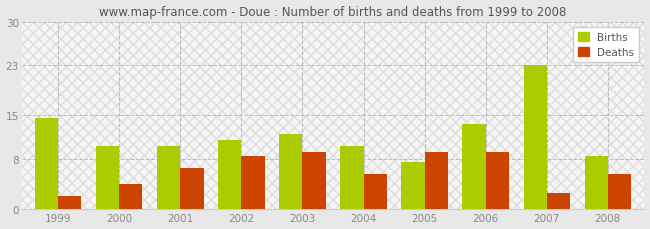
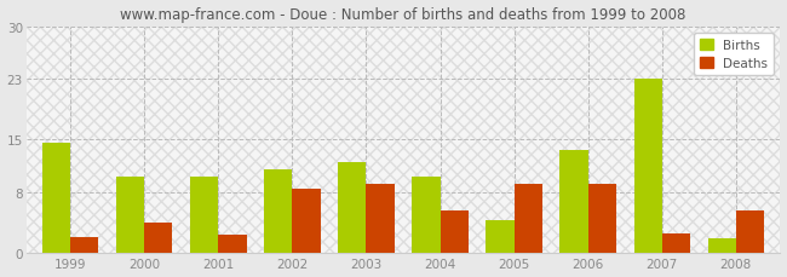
Deaths/2001: 6.5 -> 2.4
Births/2005: 7.5 -> 4.2
Births/2008: 8.5 -> 1.8
